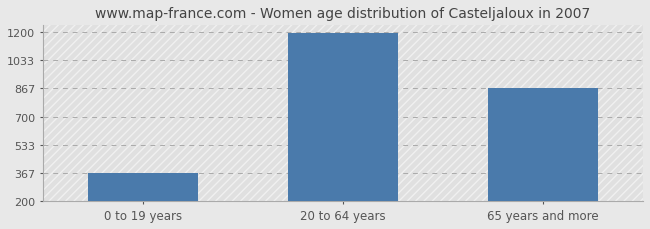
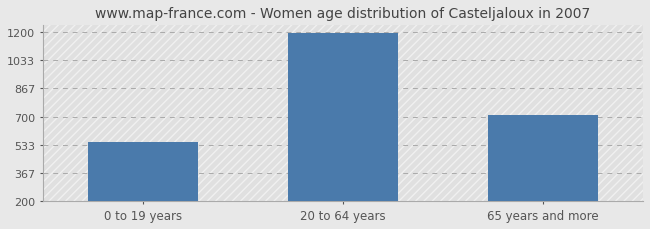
0 to 19 years: 370 -> 550
65 years and more: 870 -> 710
